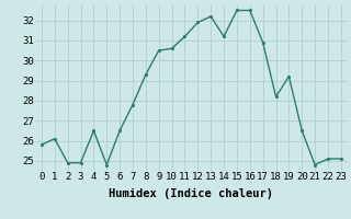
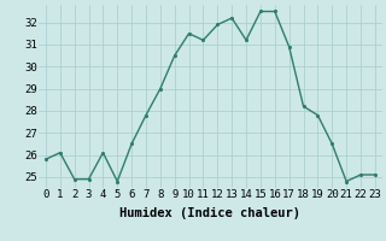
4: 26.5 -> 26.1
8: 29.3 -> 29.0
10: 30.6 -> 31.5
19: 29.2 -> 27.8
